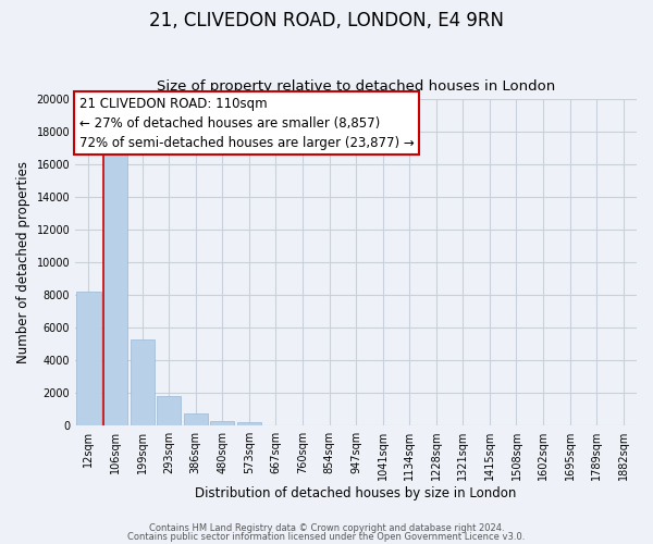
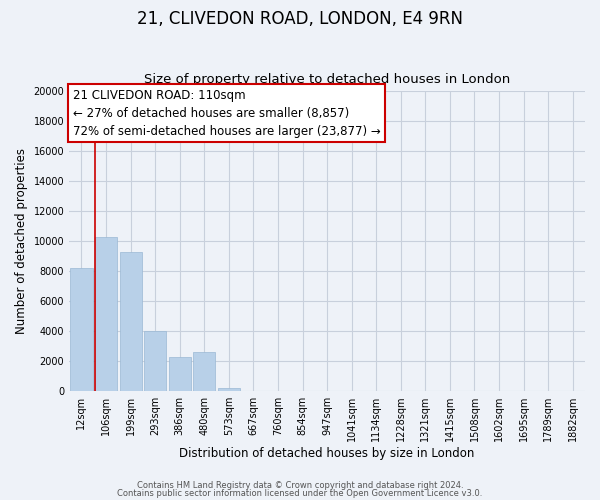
106sqm: 16600 -> 10300
199sqm: 5300 -> 9300
293sqm: 1800 -> 4000
386sqm: 800 -> 2300
480sqm: 300 -> 2600
